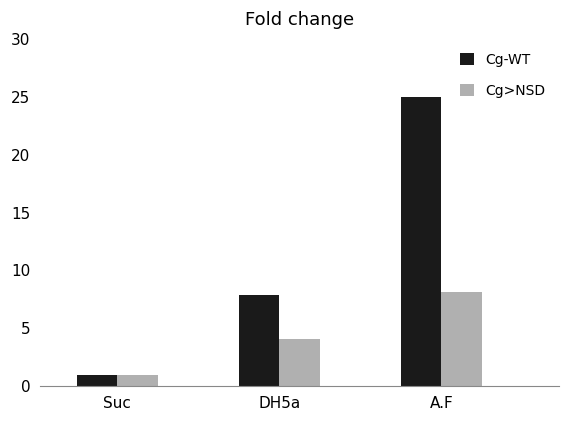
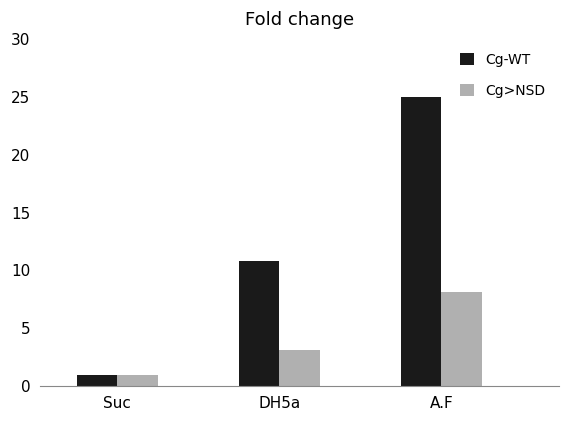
Cg-WT/DH5a: 7.9 -> 10.8
Cg>NSD/DH5a: 4.1 -> 3.1
